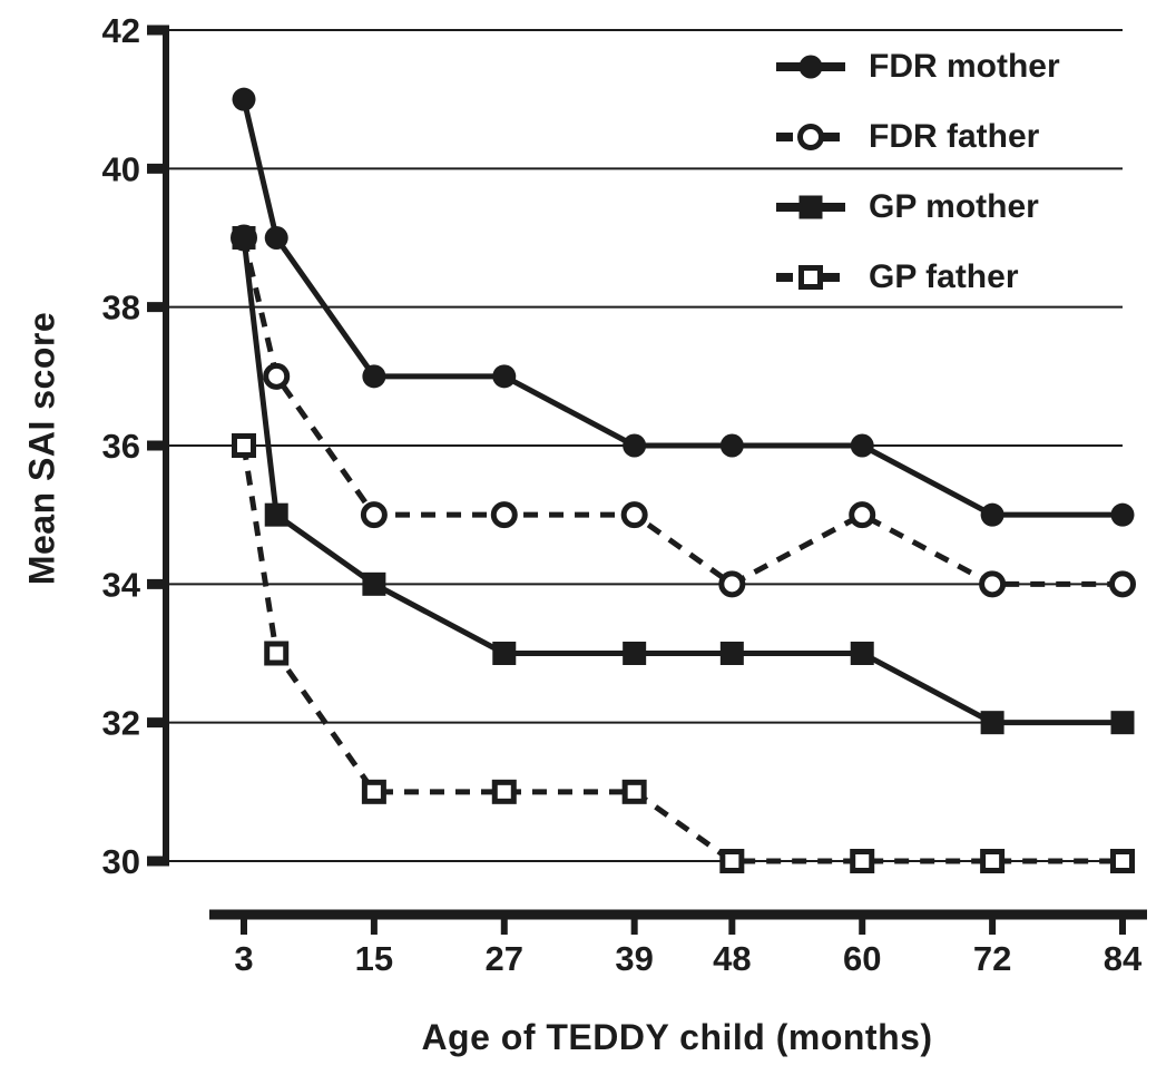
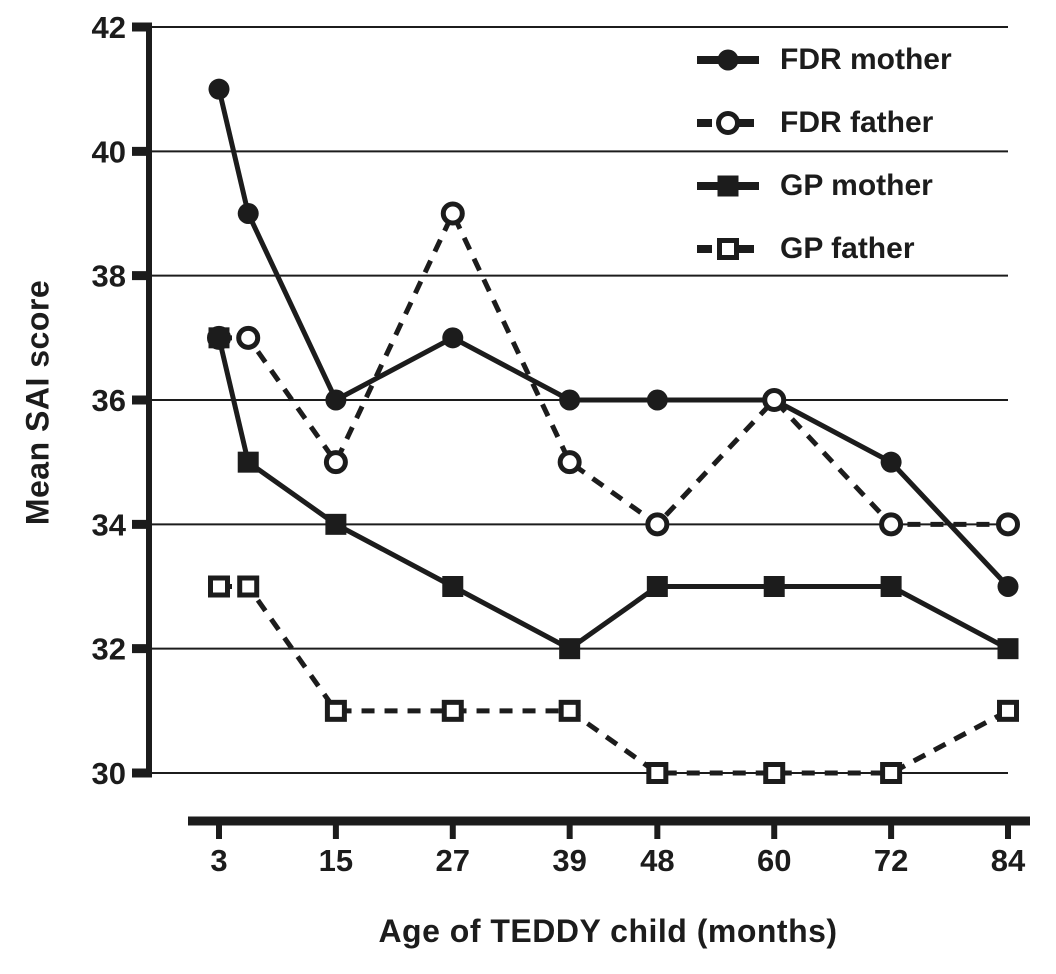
FDR father/3: 39 -> 37
GP mother/3: 39 -> 37
GP father/3: 36 -> 33
FDR mother/15: 37 -> 36
FDR father/27: 35 -> 39
GP mother/39: 33 -> 32
FDR father/60: 35 -> 36
GP mother/72: 32 -> 33
FDR mother/84: 35 -> 33
GP father/84: 30 -> 31
